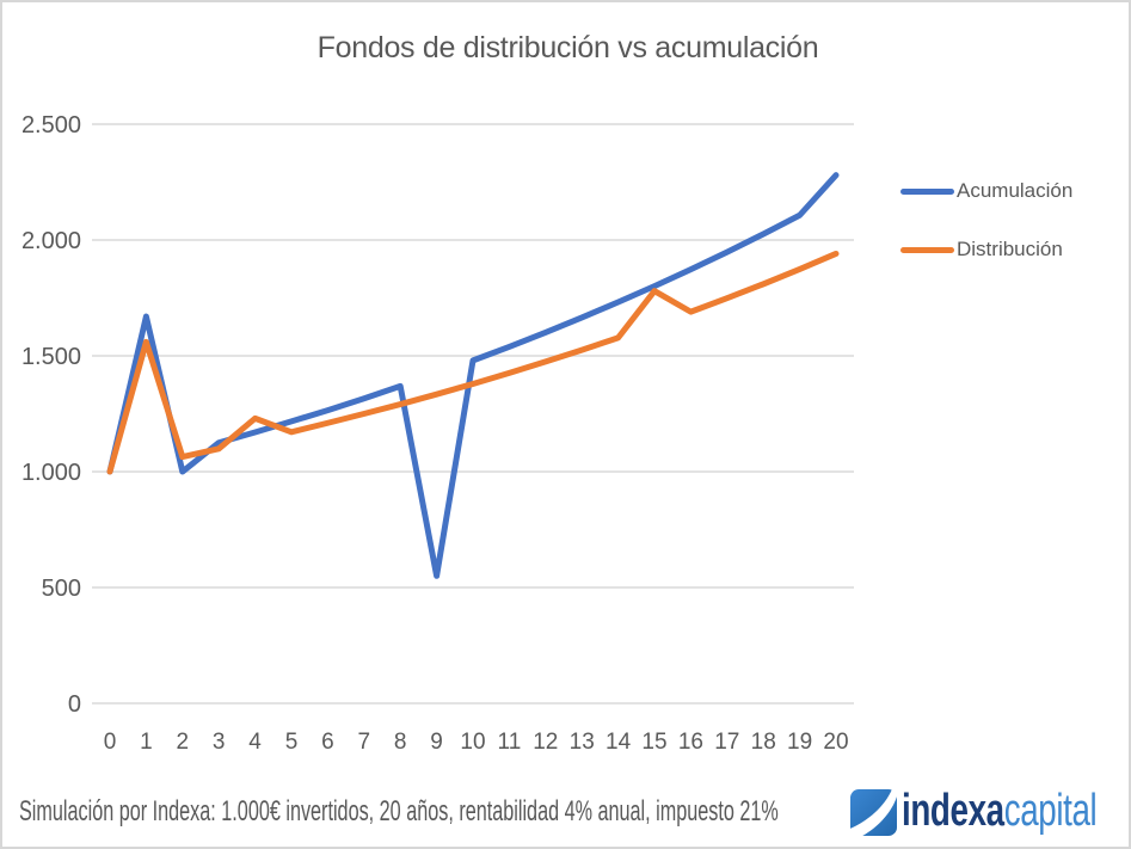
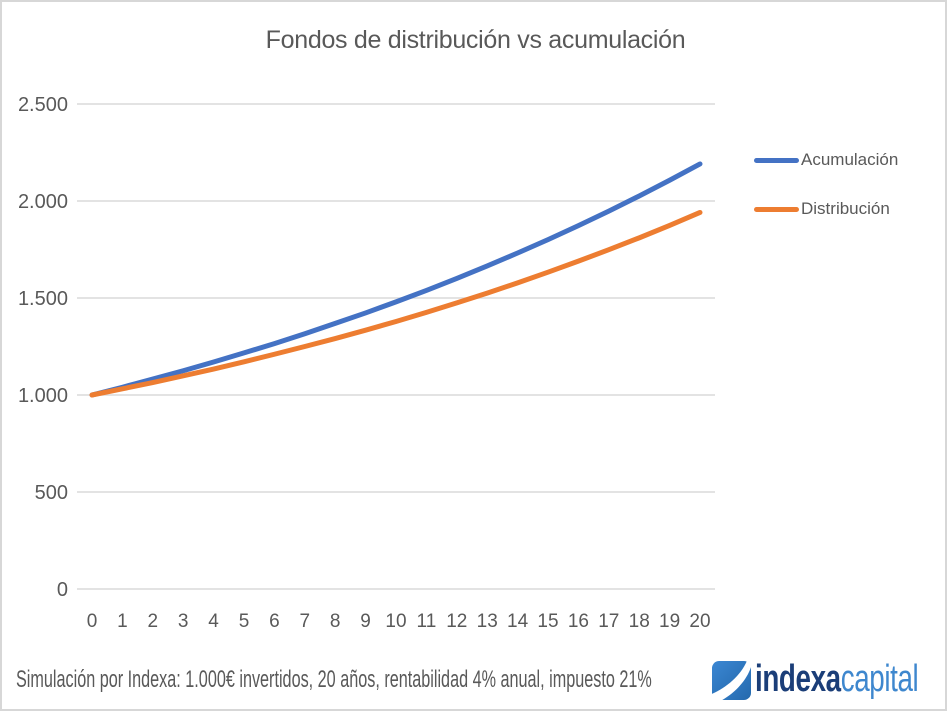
Acumulación/1: 1670 -> 1040
Distribución/1: 1560 -> 1030
Acumulación/2: 1000 -> 1080
Distribución/4: 1230 -> 1130
Acumulación/9: 550 -> 1420
Distribución/15: 1780 -> 1630
Acumulación/20: 2280 -> 2190
